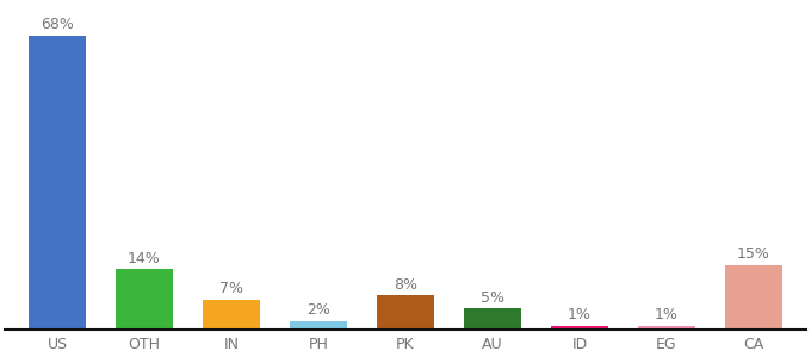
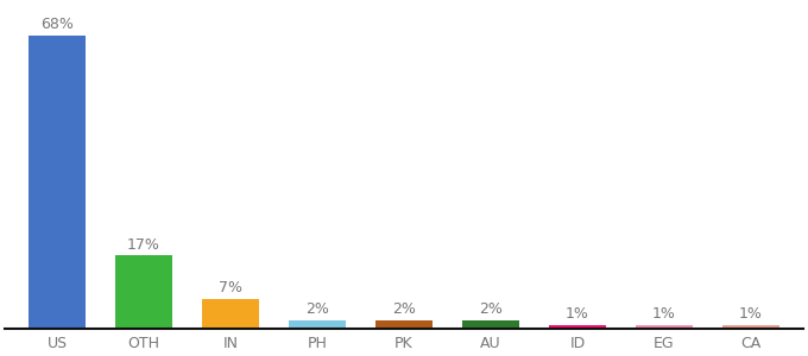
OTH: 14% -> 17%
PK: 8% -> 2%
AU: 5% -> 2%
CA: 15% -> 1%
